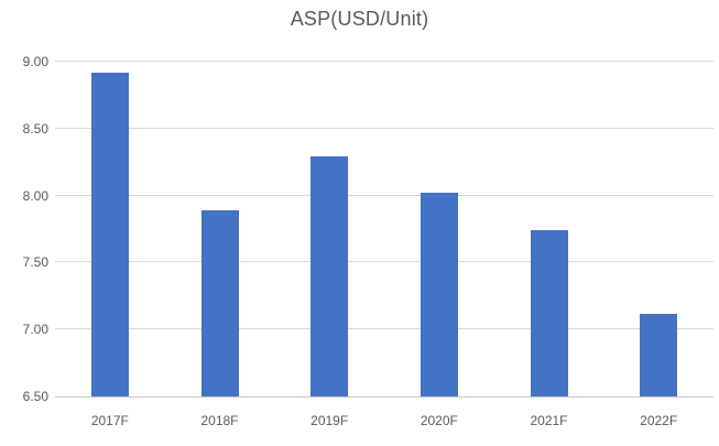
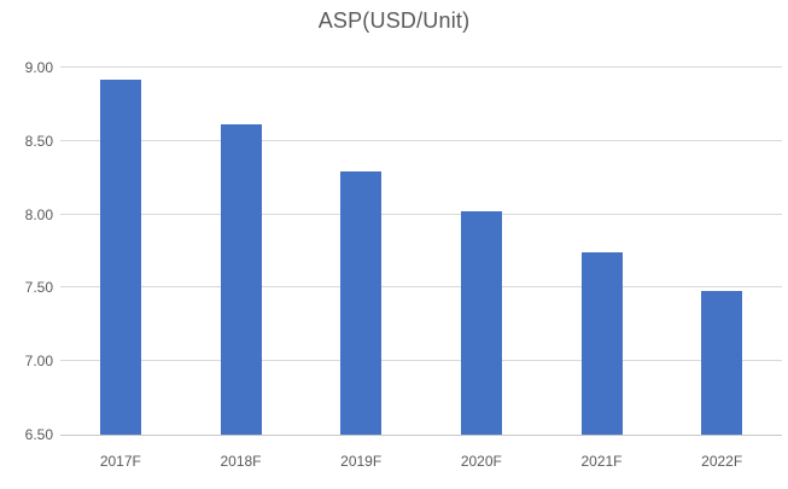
2018F: 7.89 -> 8.61
2022F: 7.12 -> 7.48
